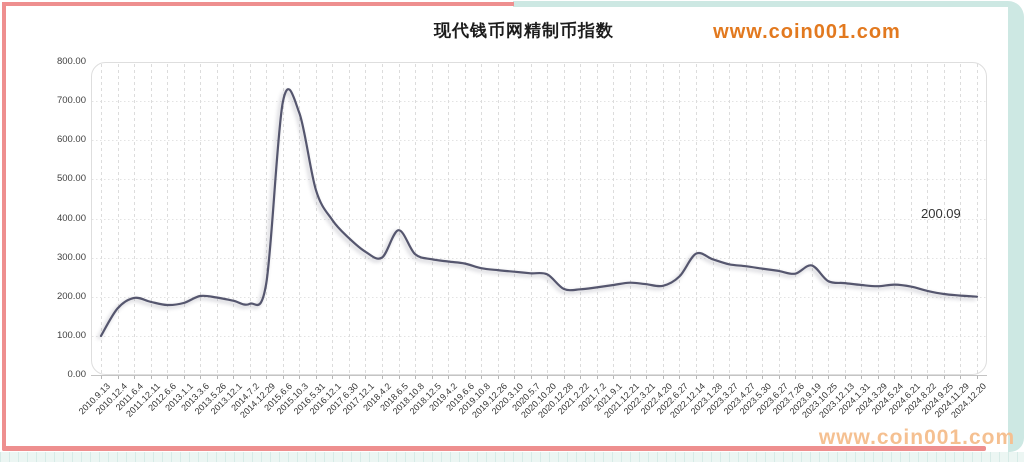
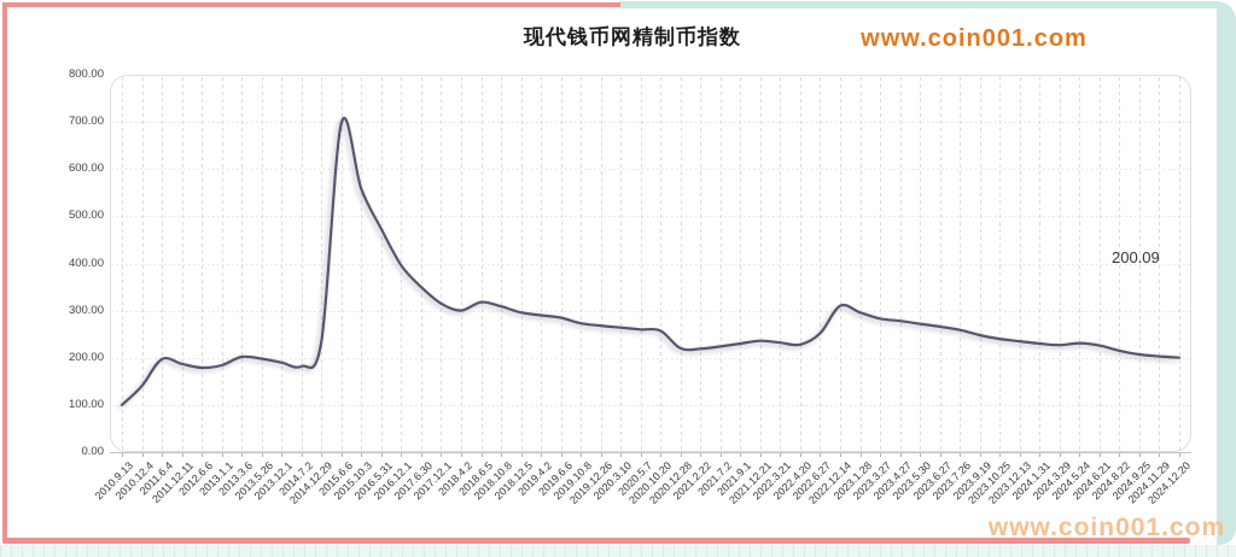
2010.12.4: 170 -> 140
2015.10.3: 670 -> 560
2018.6.5: 370 -> 320
2023.9.19: 280 -> 250
